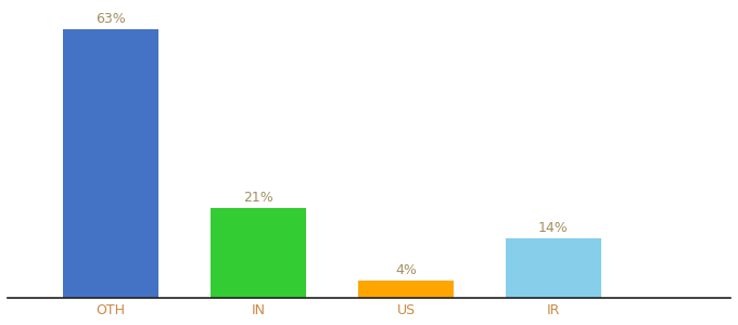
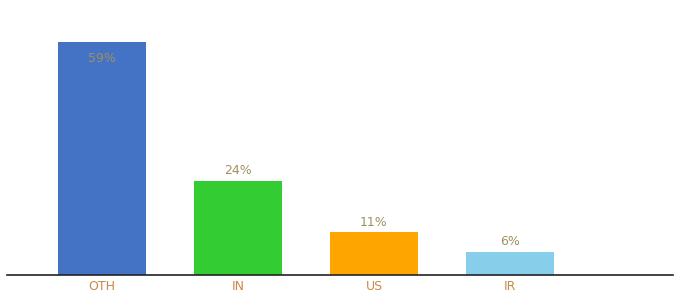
OTH: 63% -> 59%
IN: 21% -> 24%
US: 4% -> 11%
IR: 14% -> 6%
